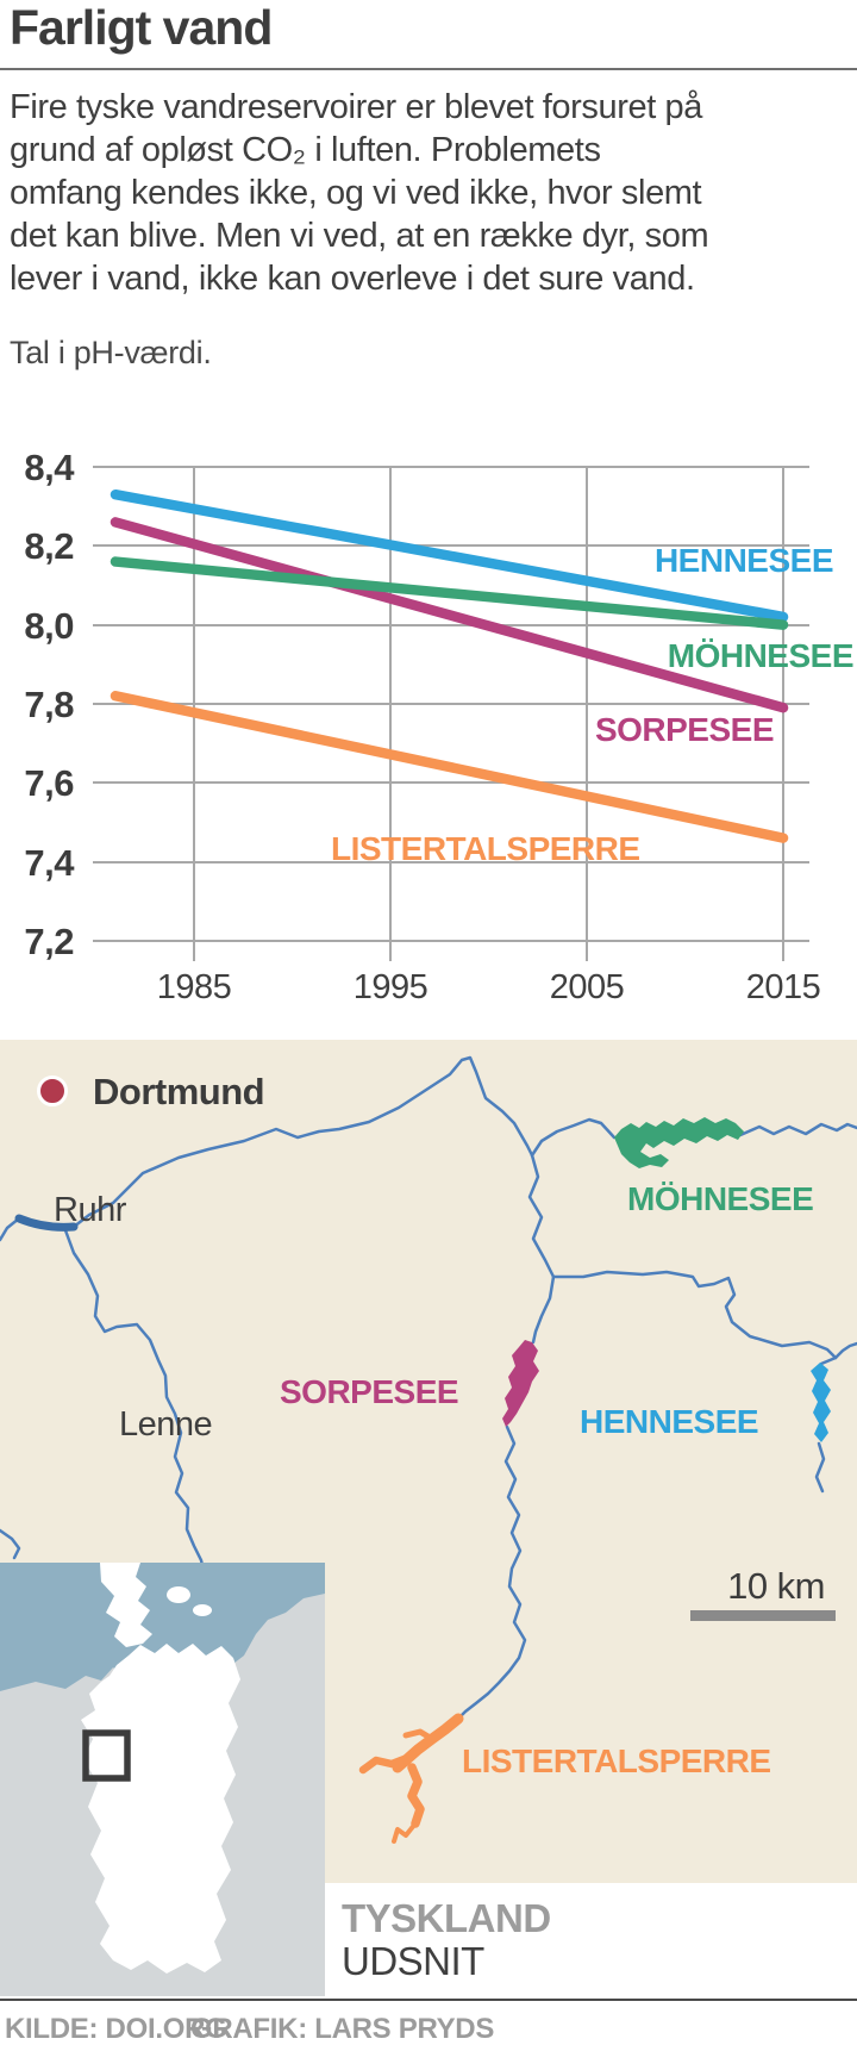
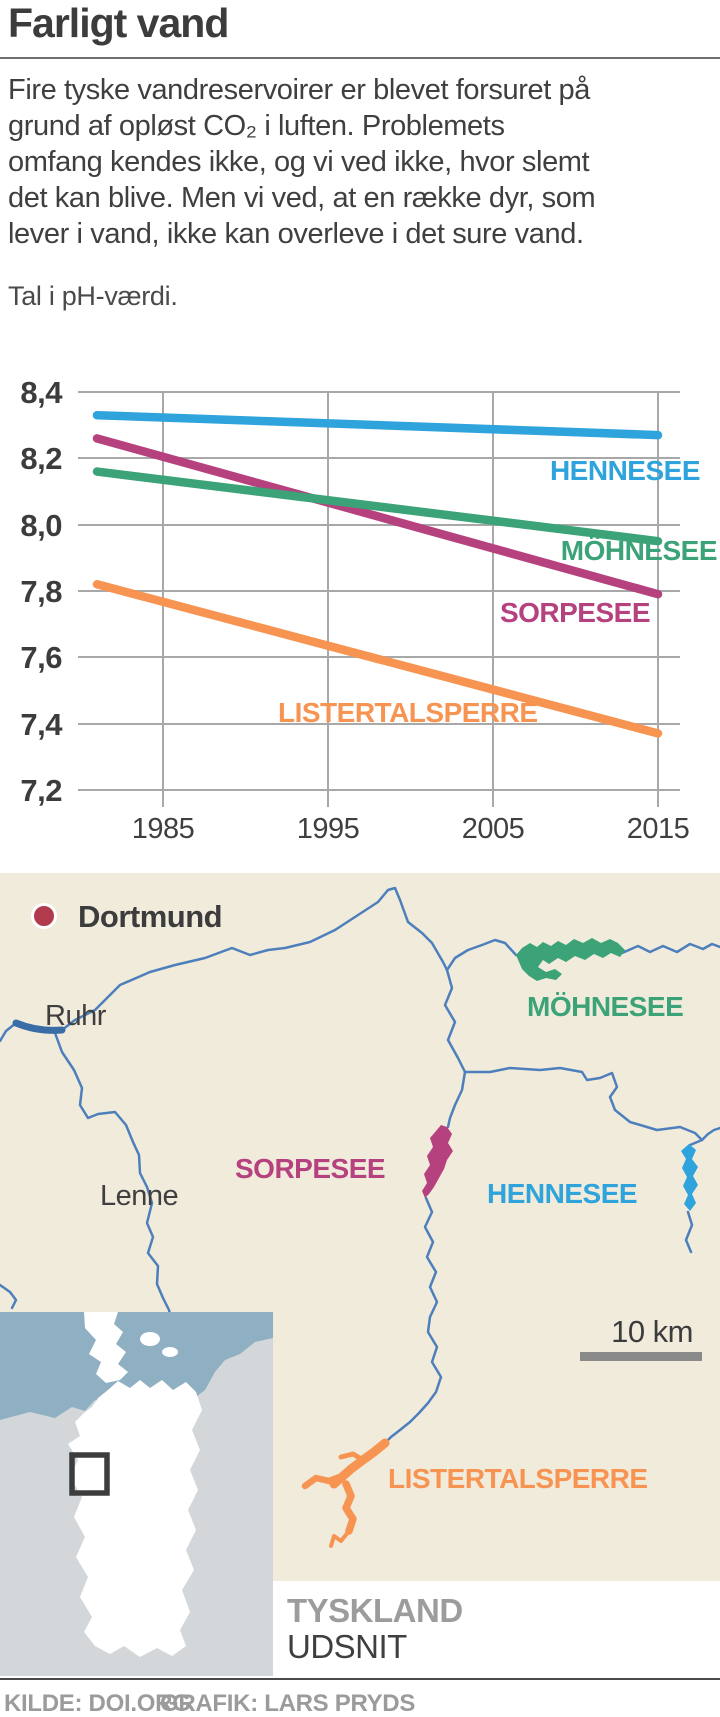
HENNESEE/2015: 8,02 -> 8,27
MÖHNESEE/2015: 8,00 -> 7,95
LISTERTALSPERRE/2015: 7,46 -> 7,37
